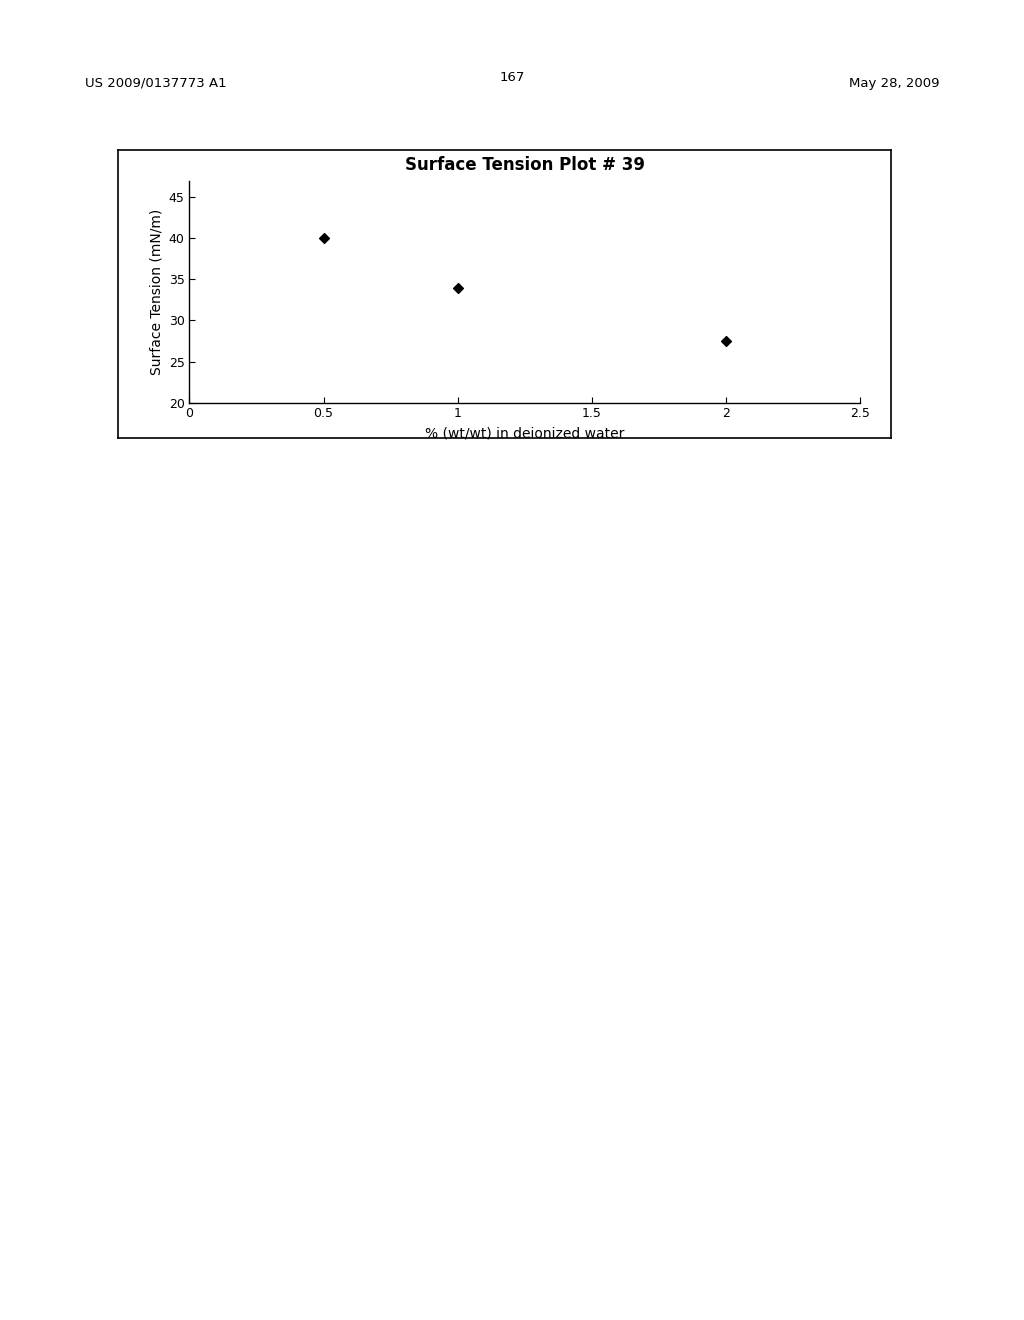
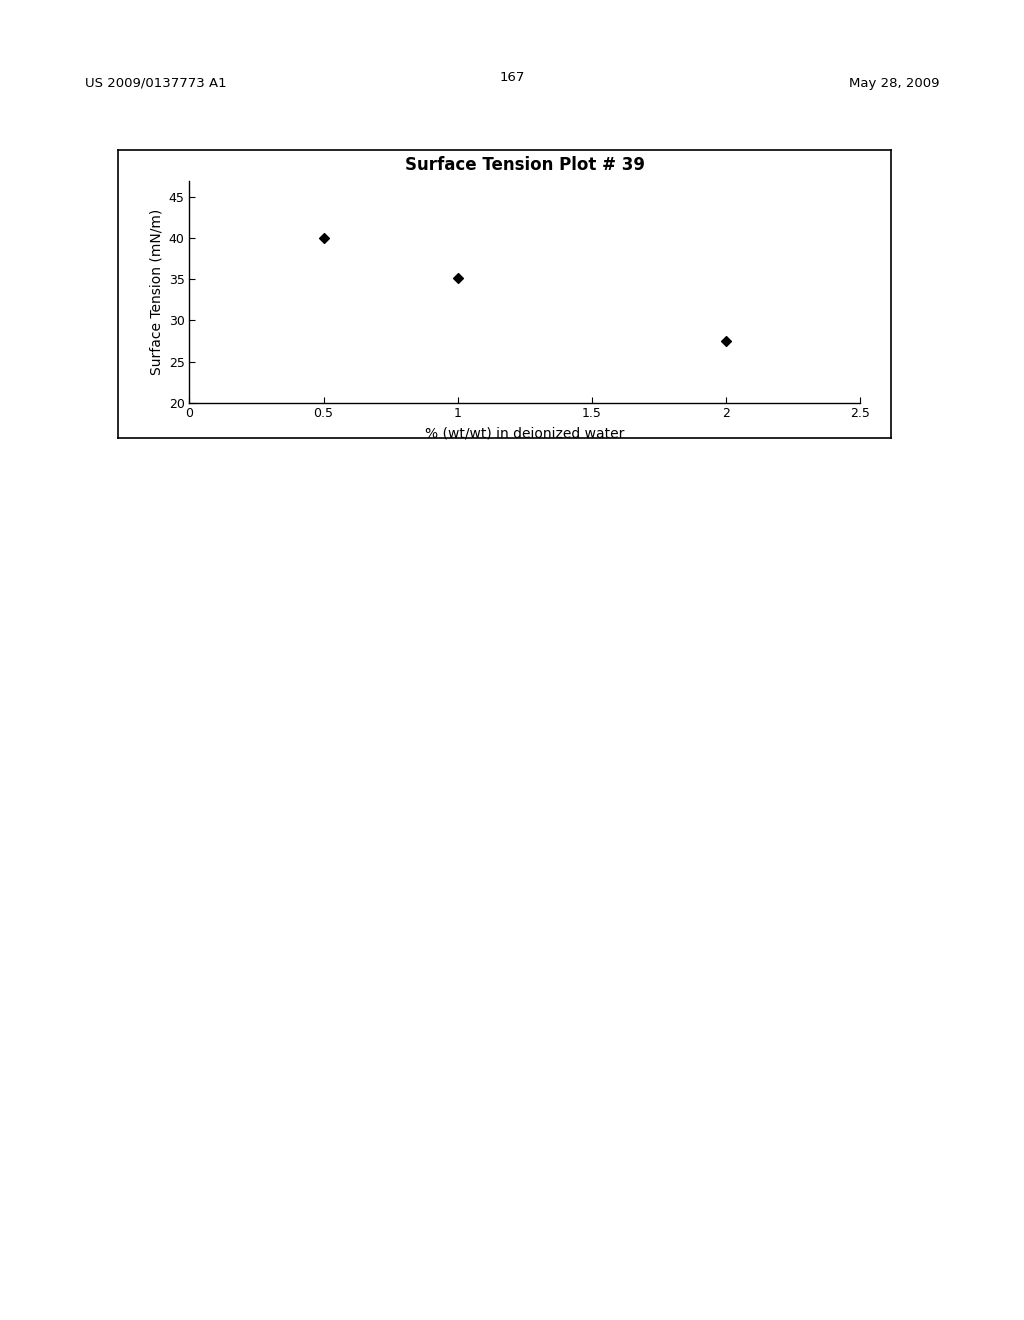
1: 34.0 -> 35.2
